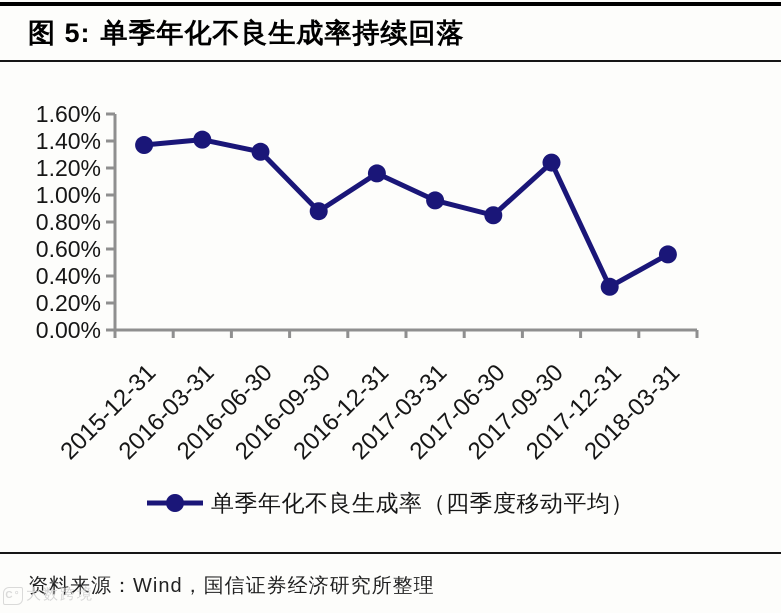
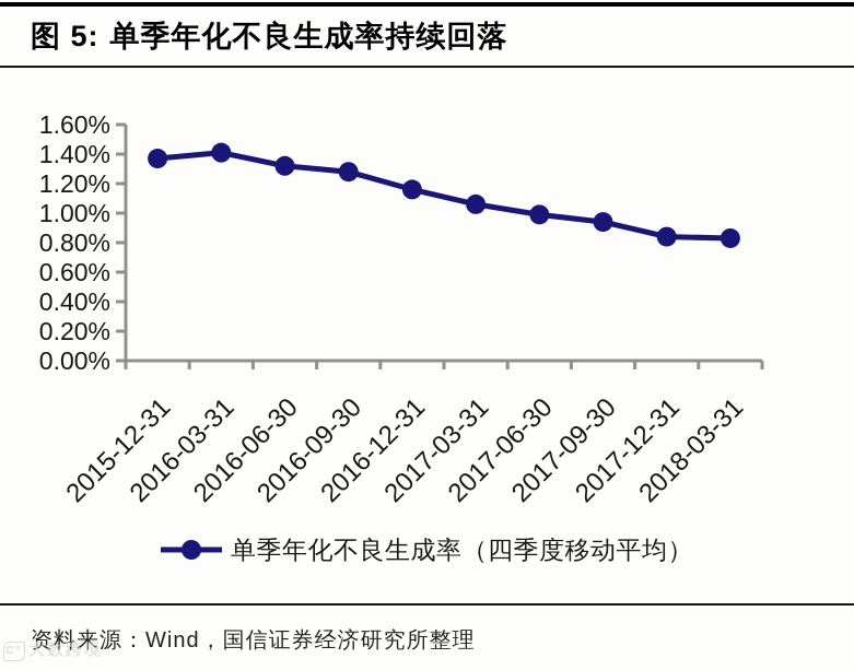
2016-09-30: 0.88% -> 1.28%
2017-03-31: 0.96% -> 1.06%
2017-06-30: 0.85% -> 0.99%
2017-09-30: 1.24% -> 0.94%
2017-12-31: 0.32% -> 0.84%
2018-03-31: 0.56% -> 0.83%
